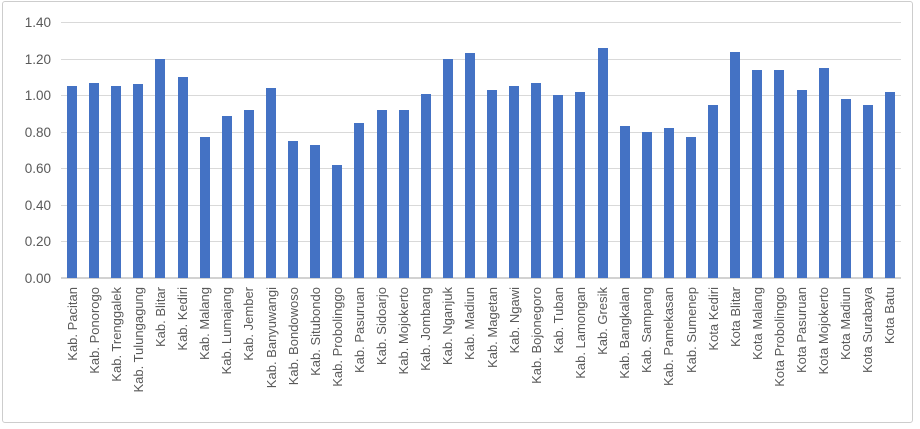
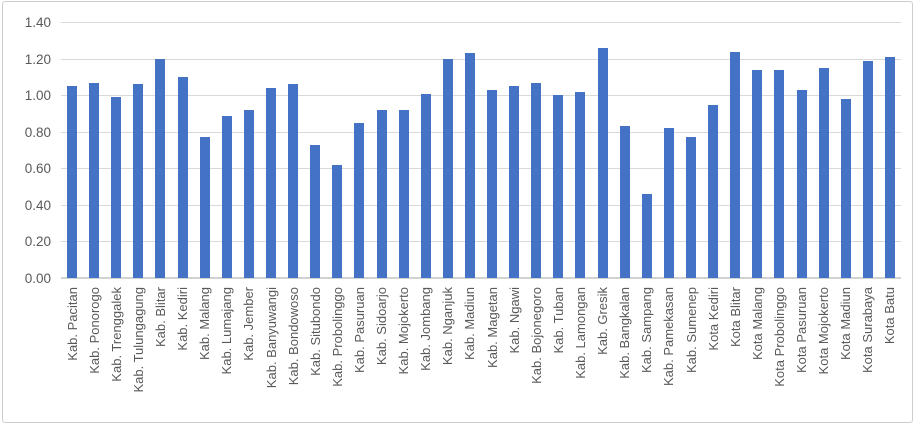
Kab. Trenggalek: 1.05 -> 0.99
Kab. Bondowoso: 0.75 -> 1.06
Kab. Sampang: 0.80 -> 0.46
Kota Surabaya: 0.95 -> 1.19
Kota Batu: 1.02 -> 1.21
